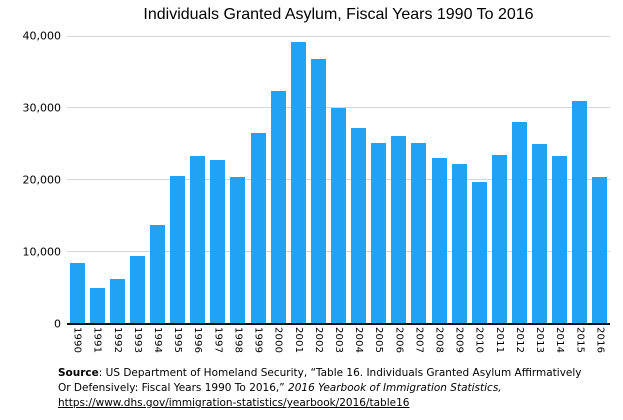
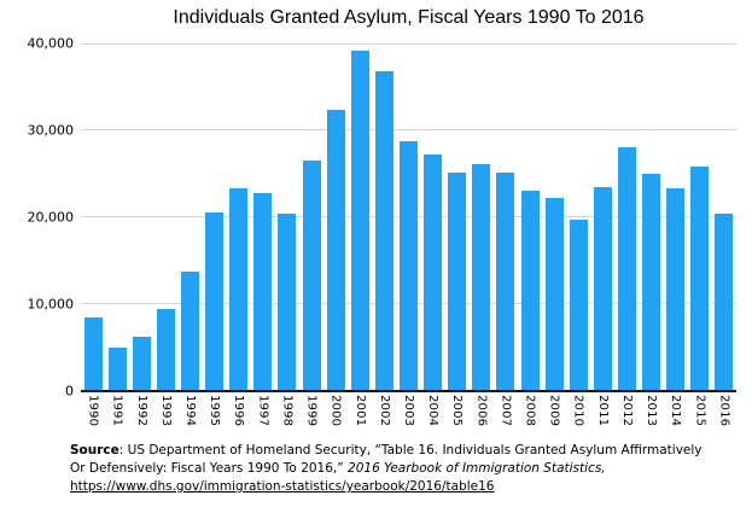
2003: 30000 -> 29000
2015: 31000 -> 26000
